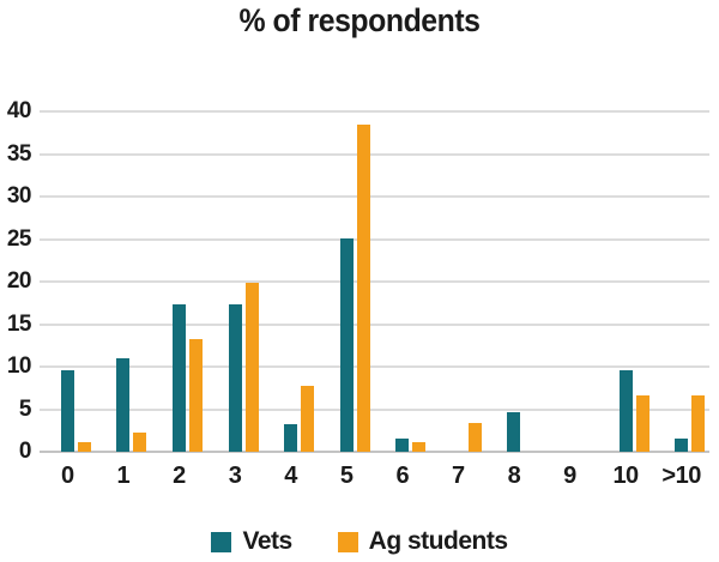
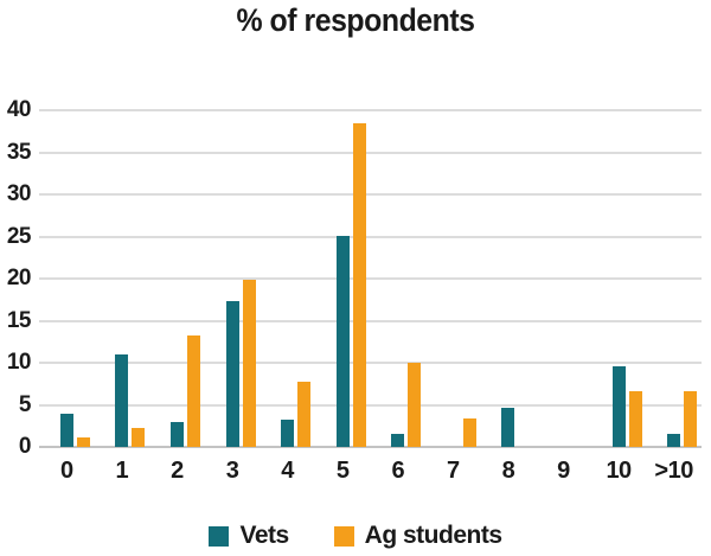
Vets/0: 10 -> 4
Vets/2: 17 -> 3
Ag students/6: 1 -> 10
